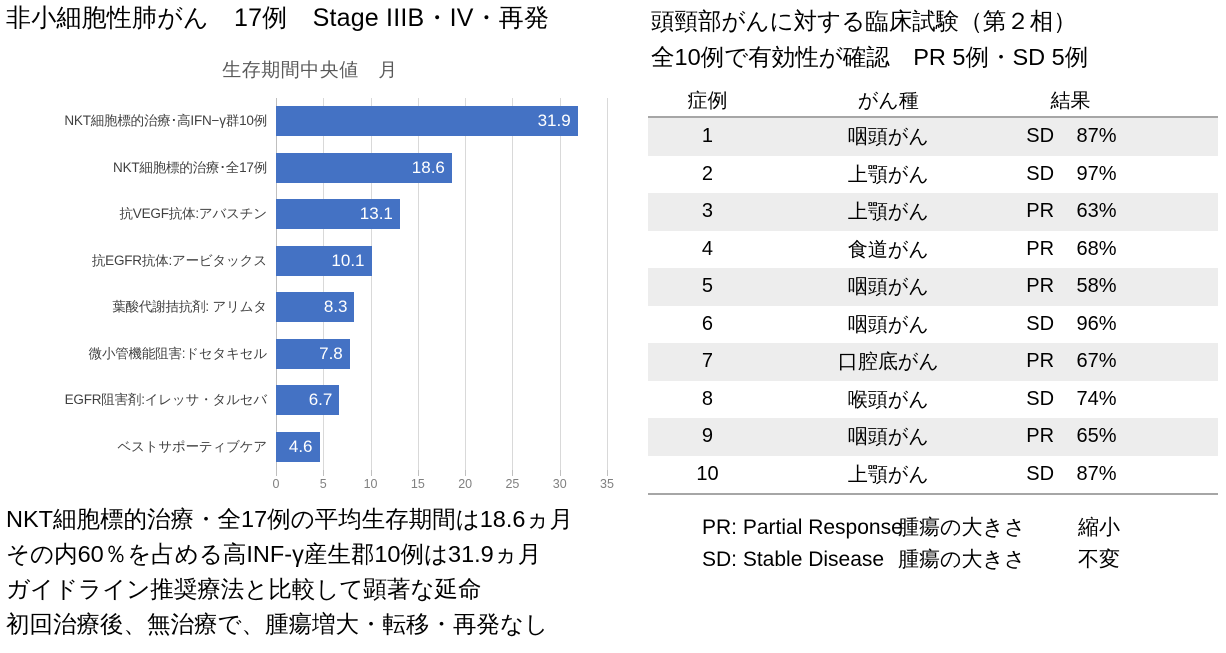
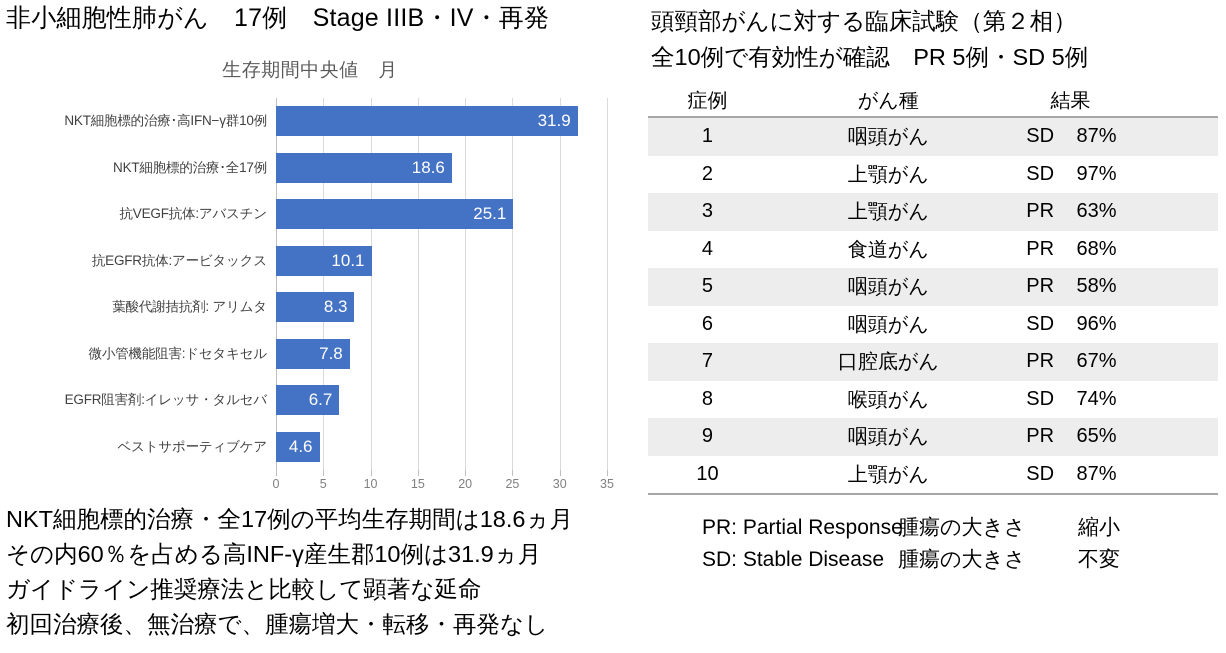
抗VEGF抗体:アバスチン: 13.1 -> 25.1
